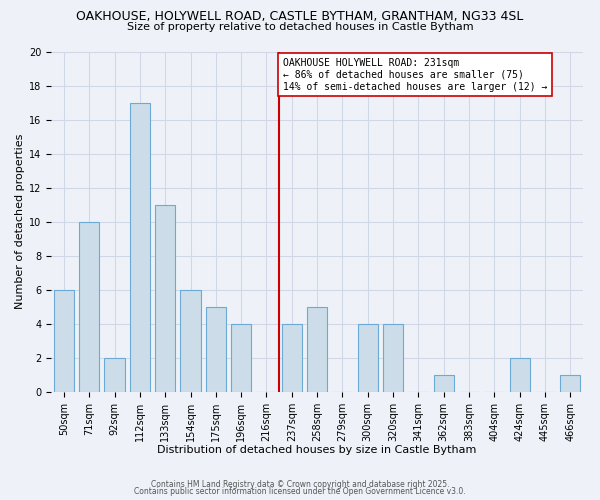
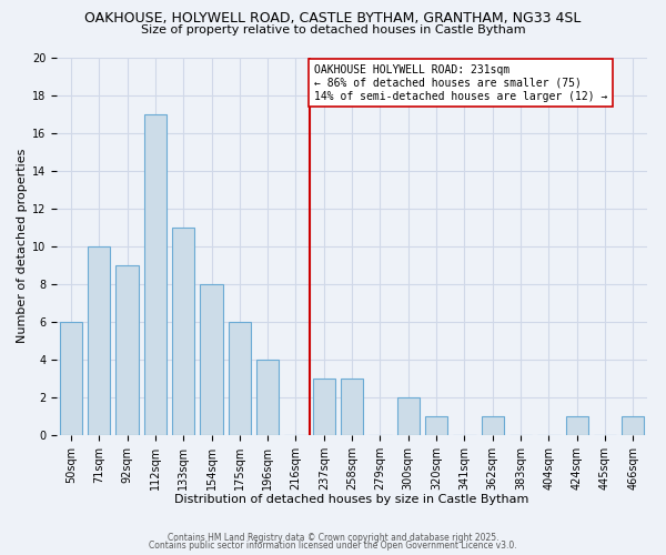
92sqm: 2 -> 9
154sqm: 6 -> 8
175sqm: 5 -> 6
237sqm: 4 -> 3
258sqm: 5 -> 3
300sqm: 4 -> 2
320sqm: 4 -> 1
424sqm: 2 -> 1
